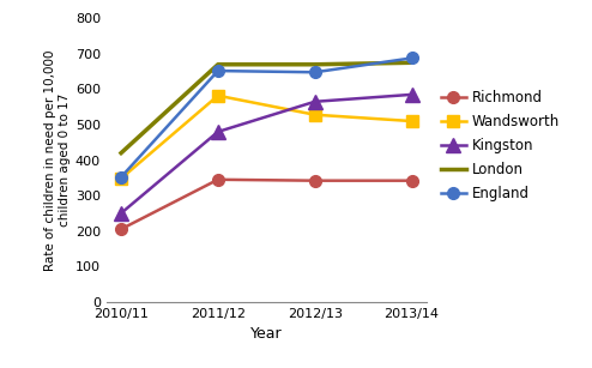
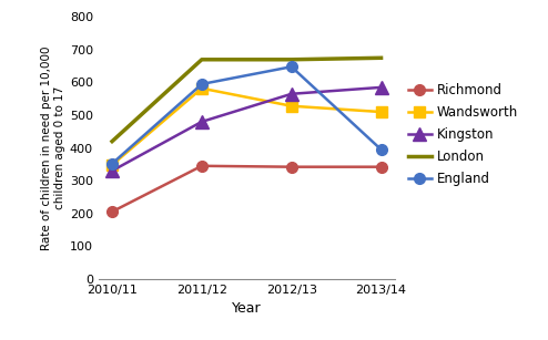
Kingston/2010/11: 250 -> 330
England/2011/12: 652 -> 595
England/2013/14: 688 -> 395
